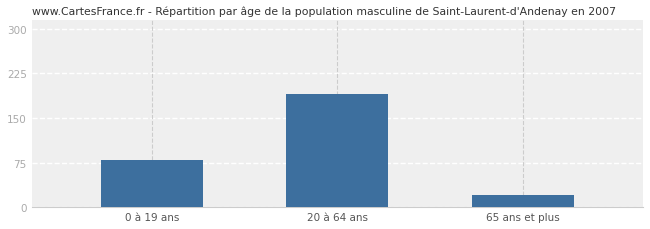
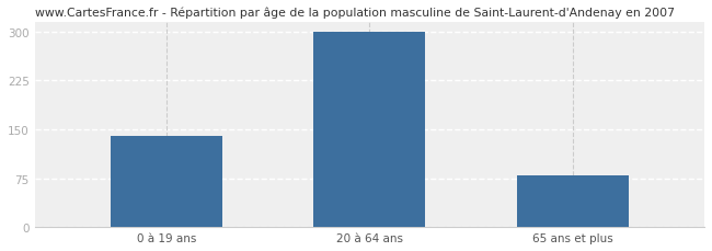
0 à 19 ans: 80 -> 140
20 à 64 ans: 190 -> 300
65 ans et plus: 20 -> 80
